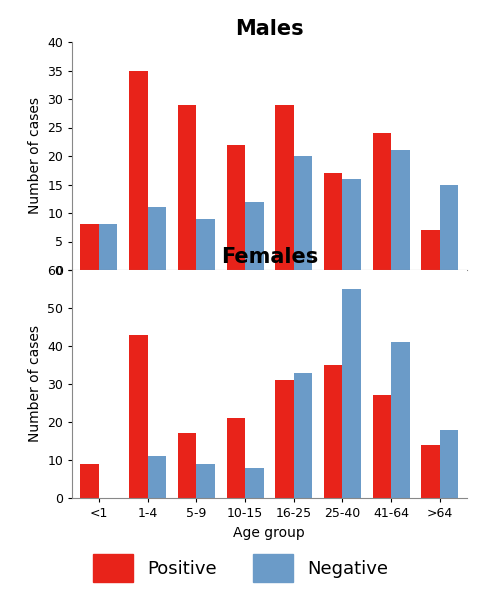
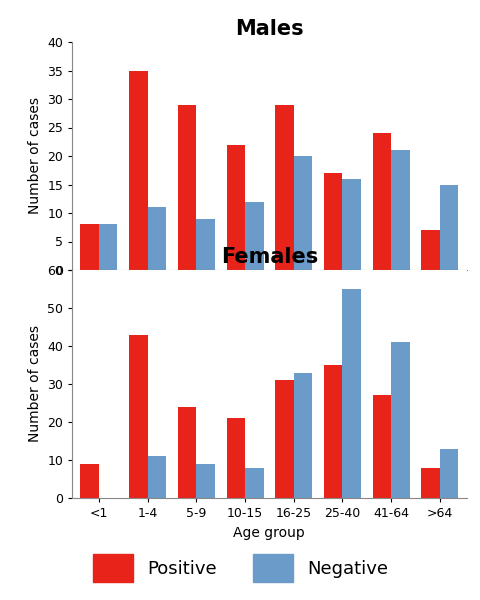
Females/Positive/5-9: 17 -> 24
Females/Positive/>64: 14 -> 8
Females/Negative/>64: 18 -> 13
